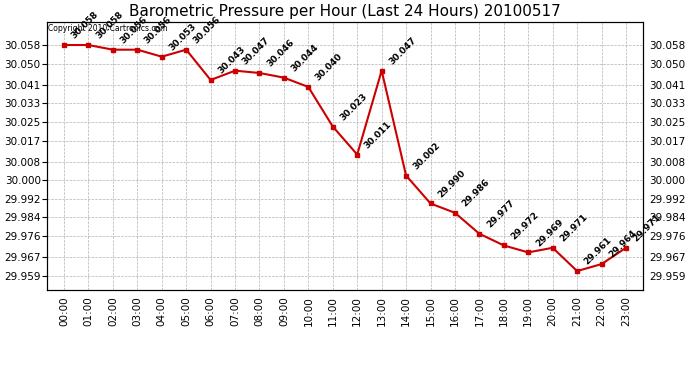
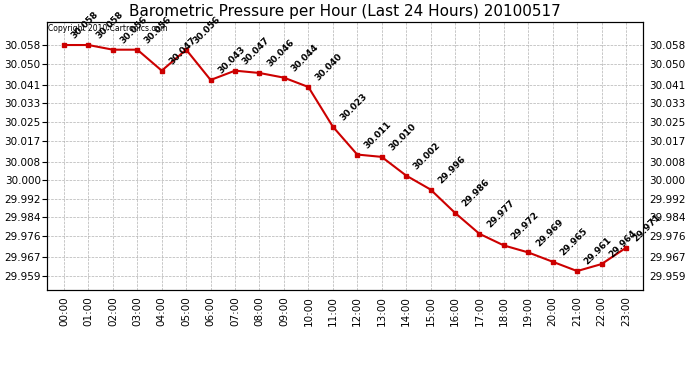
04:00: 30.053 -> 30.047
13:00: 30.047 -> 30.010
15:00: 29.990 -> 29.996
20:00: 29.971 -> 29.965
